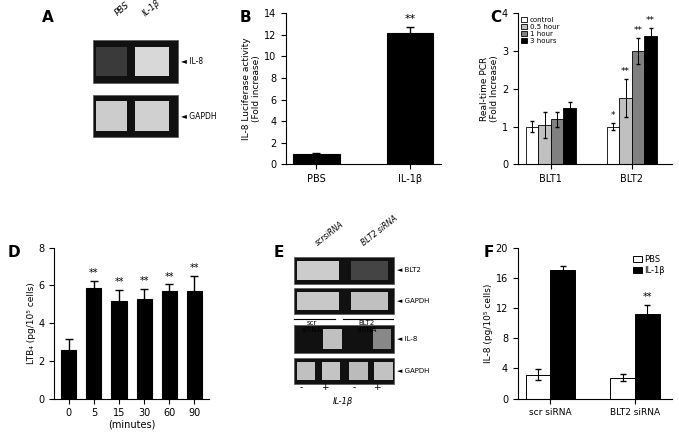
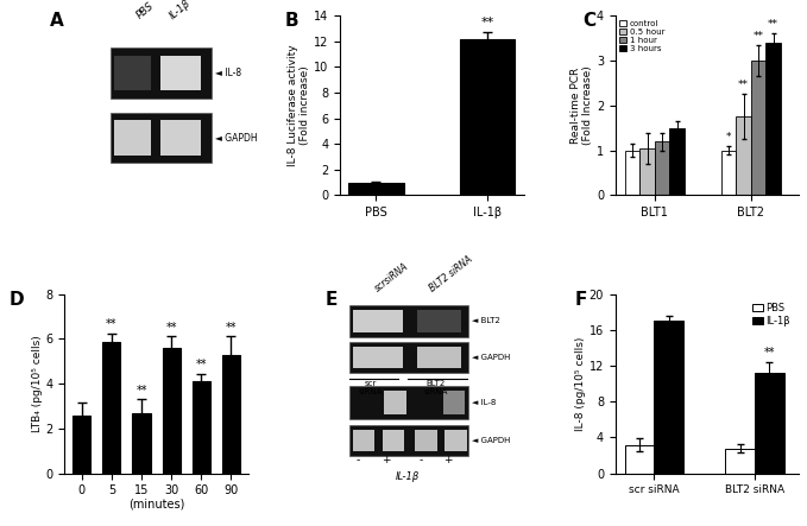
15: 5.2 -> 2.7
30: 5.3 -> 5.6
60: 5.7 -> 4.1
90: 5.7 -> 5.3
